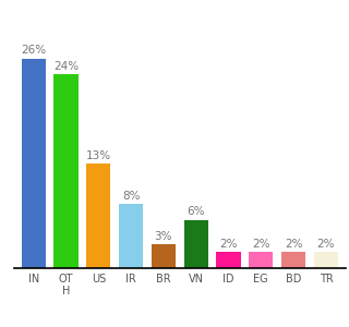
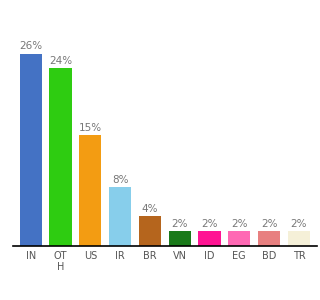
US: 13% -> 15%
BR: 3% -> 4%
VN: 6% -> 2%
